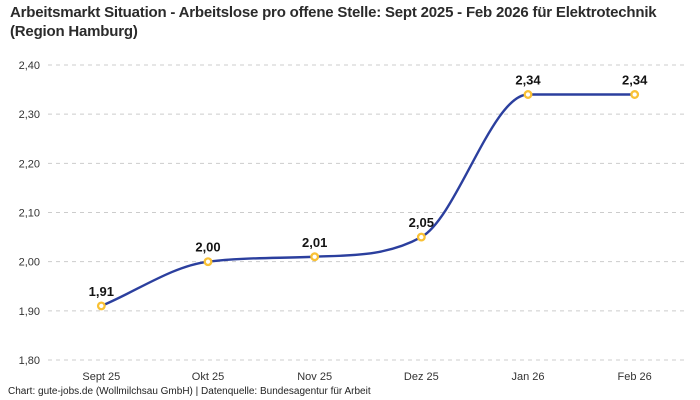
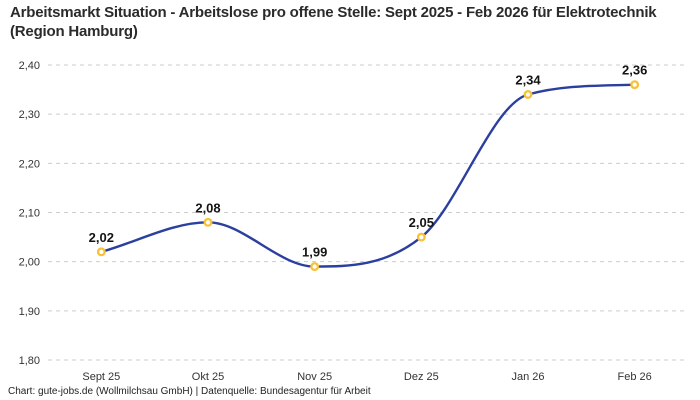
Sept 25: 1,91 -> 2,02
Okt 25: 2,00 -> 2,08
Nov 25: 2,01 -> 1,99
Feb 26: 2,34 -> 2,36
